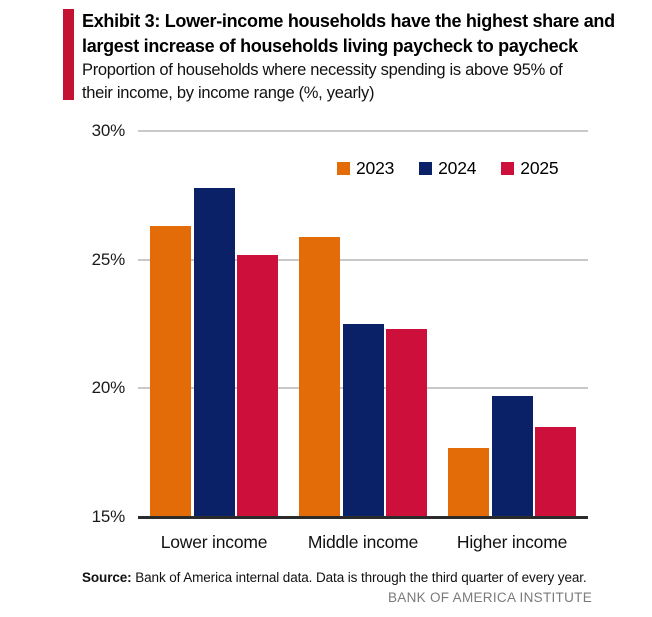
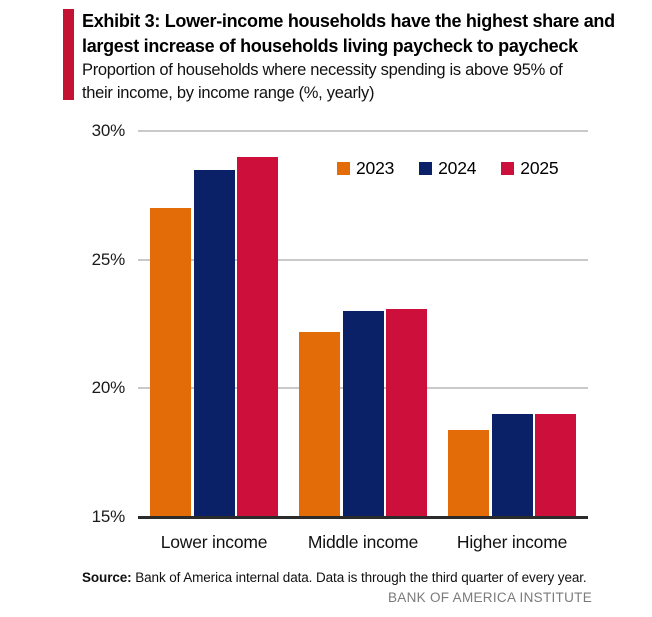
2023/Lower income: 26.3% -> 27.0%
2024/Lower income: 27.8% -> 28.5%
2025/Lower income: 25.2% -> 29.0%
2023/Middle income: 25.9% -> 22.2%
2024/Middle income: 22.5% -> 23.0%
2025/Middle income: 22.3% -> 23.1%
2023/Higher income: 17.7% -> 18.4%
2024/Higher income: 19.7% -> 19.0%
2025/Higher income: 18.5% -> 19.0%
